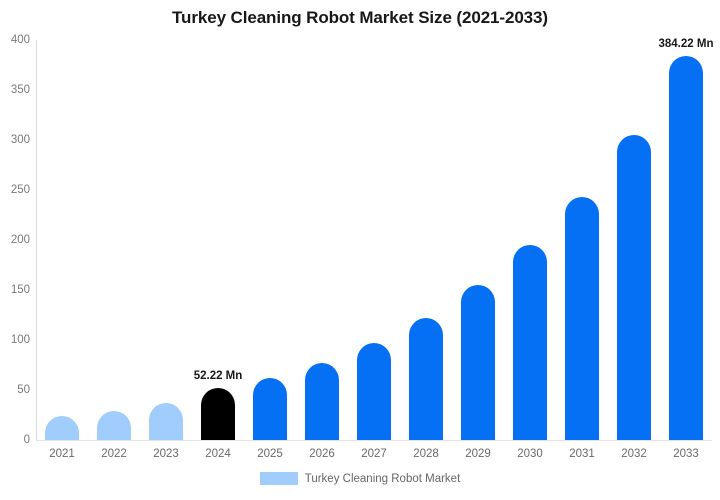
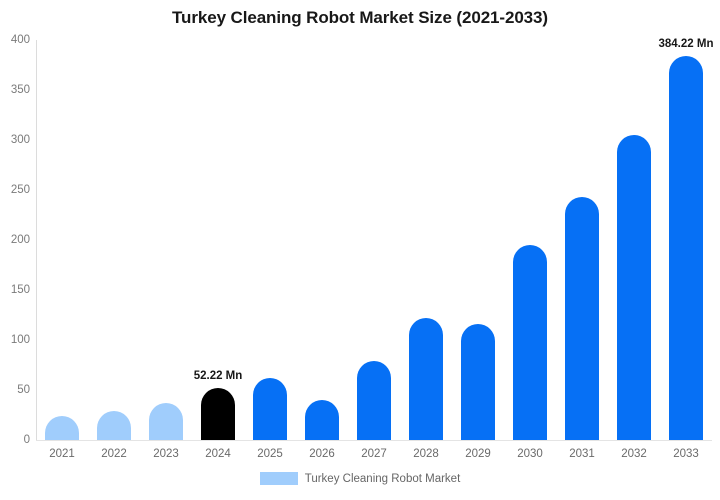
2026: 77 -> 40
2027: 97 -> 79
2029: 155 -> 116
